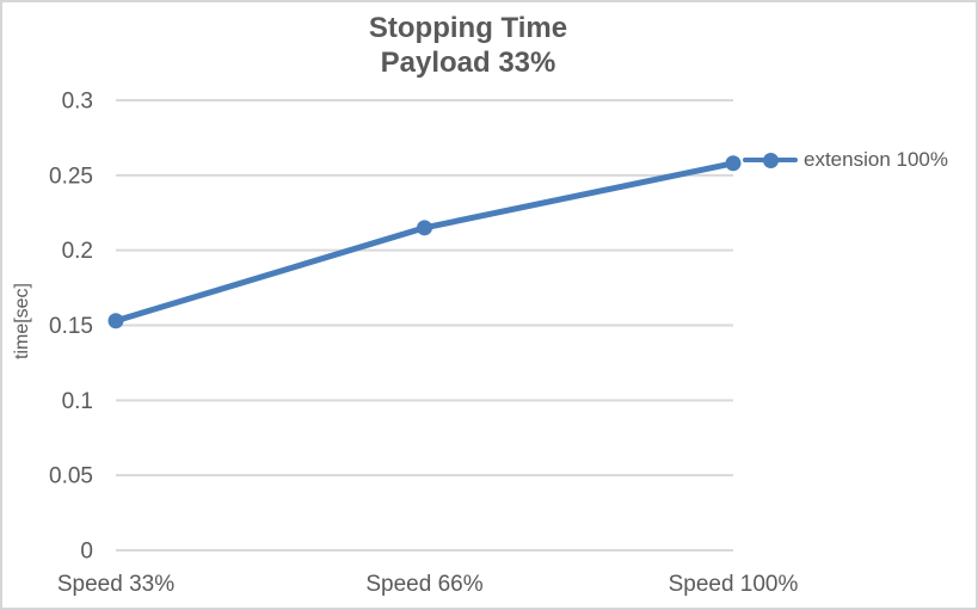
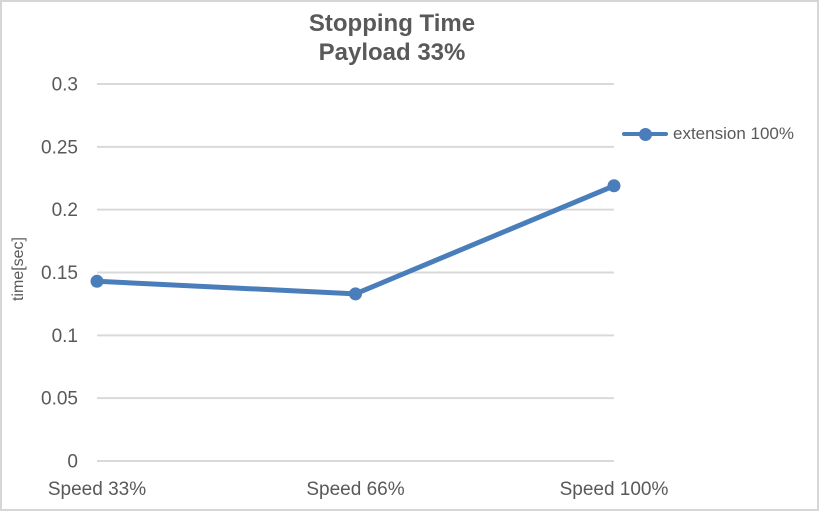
Speed 33%: 0.153 -> 0.143
Speed 66%: 0.215 -> 0.133
Speed 100%: 0.258 -> 0.219
